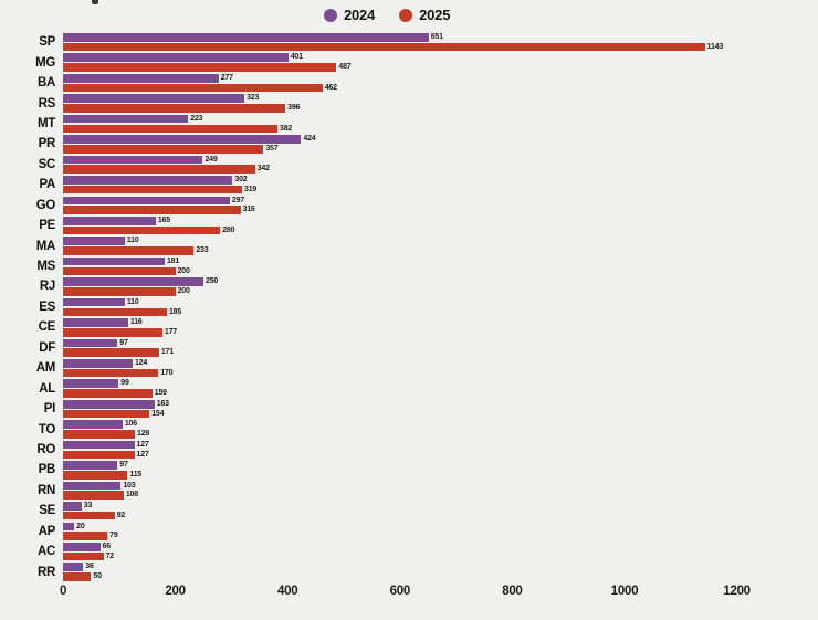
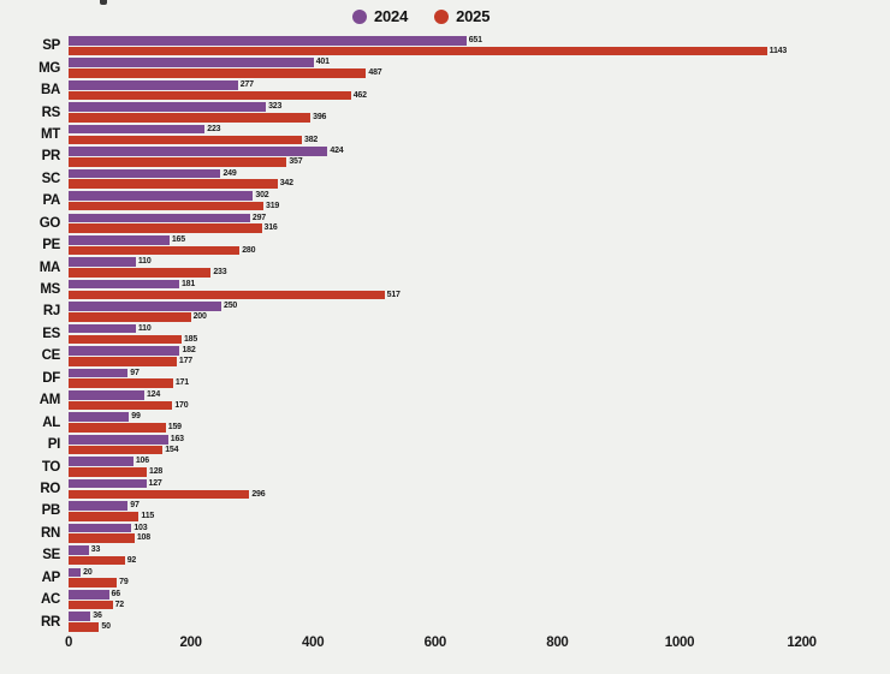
2025/MS: 200 -> 517
2024/CE: 116 -> 182
2025/RO: 127 -> 296
